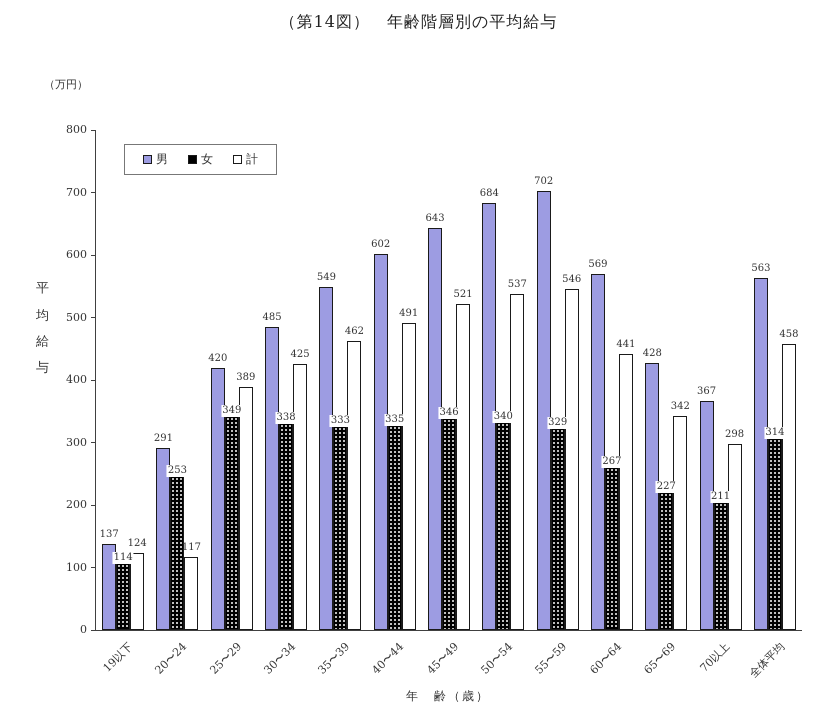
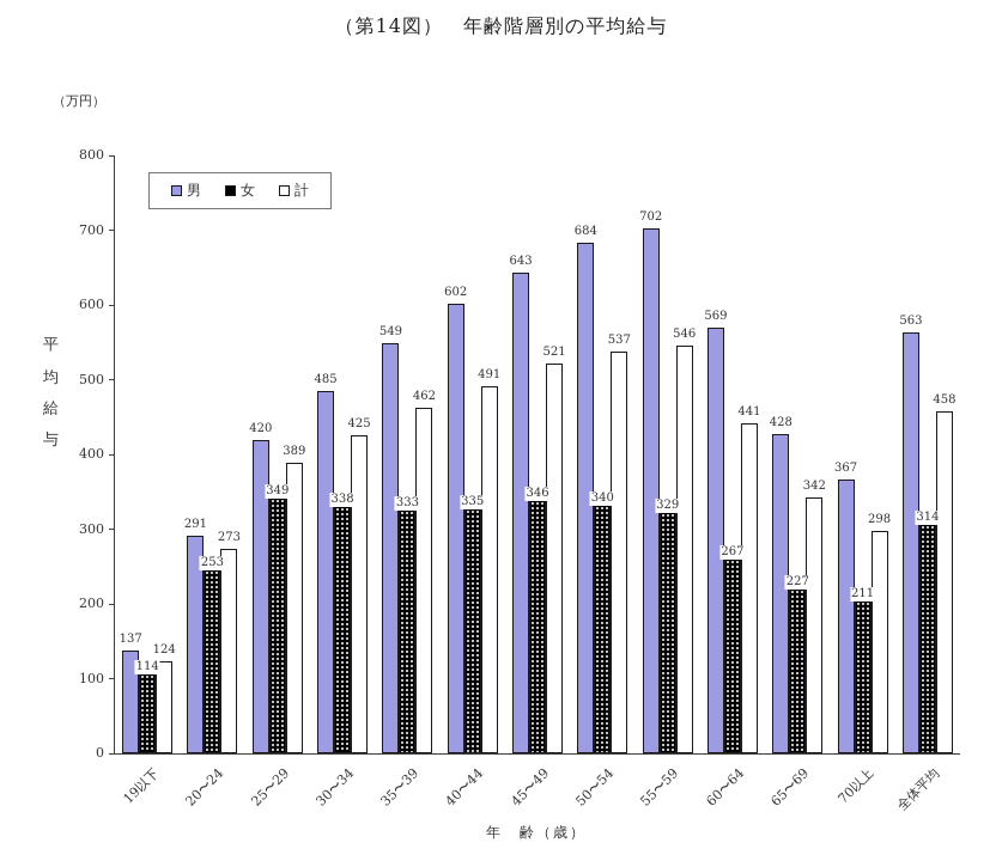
計/20〜24: 117 -> 273
